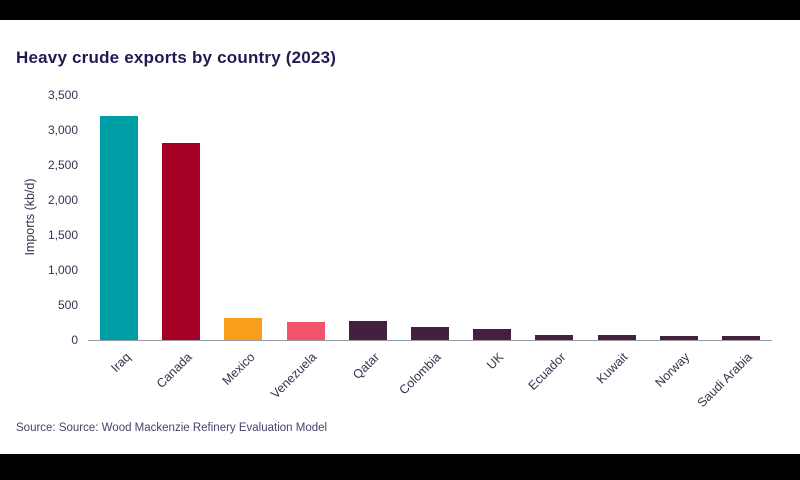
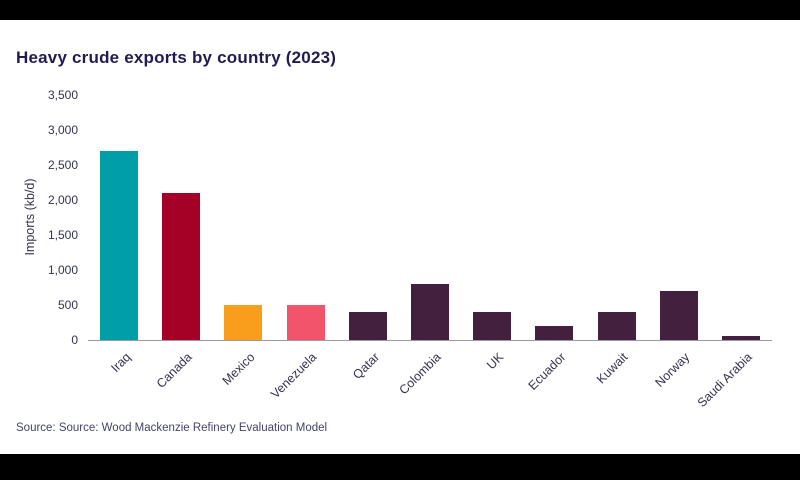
Iraq: 3200 -> 2700
Canada: 2800 -> 2100
Mexico: 300 -> 500
Venezuela: 300 -> 500
Qatar: 300 -> 400
Colombia: 200 -> 800
UK: 200 -> 400
Ecuador: 100 -> 200
Kuwait: 100 -> 400
Norway: 100 -> 700
